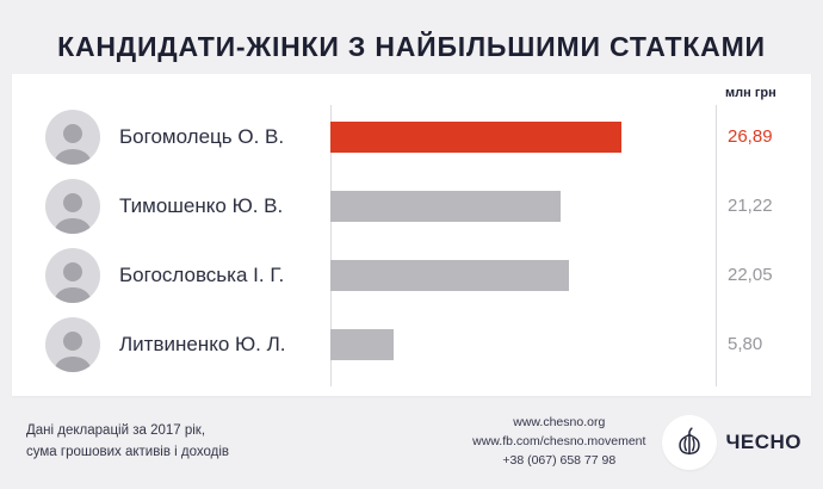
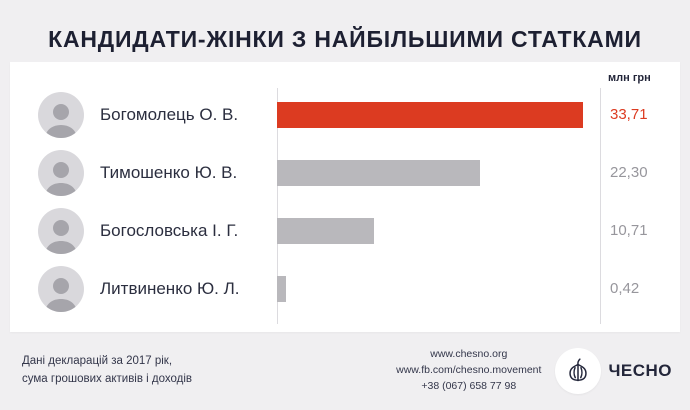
Богомолець О. В.: 26,89 -> 33,71
Тимошенко Ю. В.: 21,22 -> 22,30
Богословська І. Г.: 22,05 -> 10,71
Литвиненко Ю. Л.: 5,80 -> 0,42
